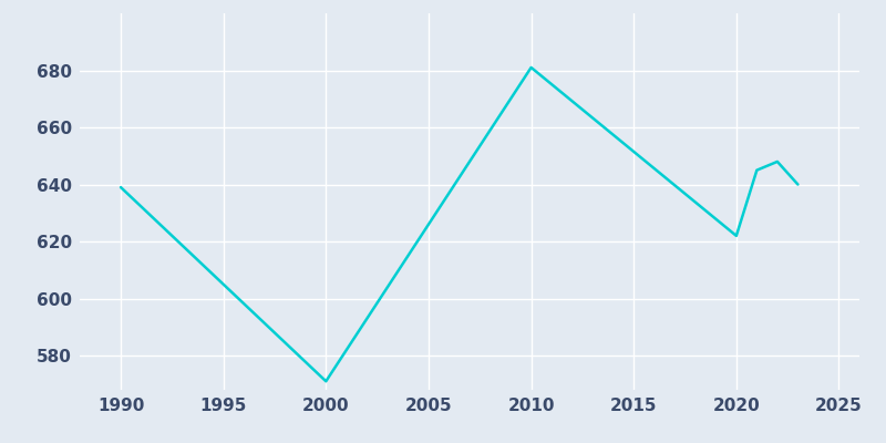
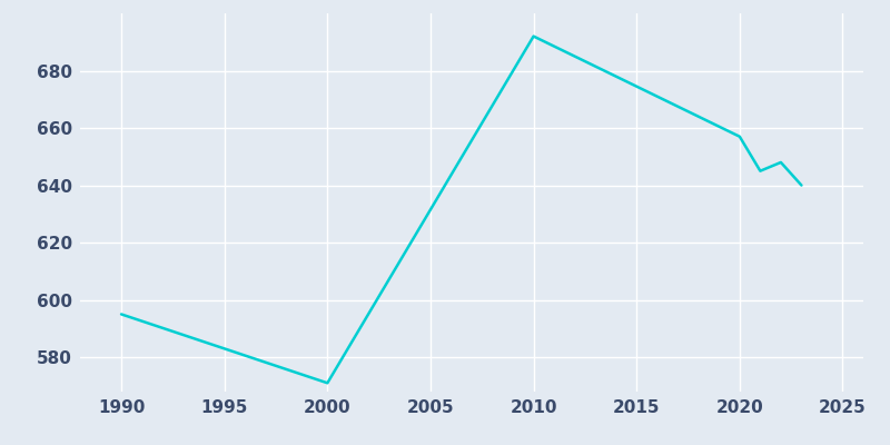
1990: 639 -> 595
2010: 681 -> 692
2020: 622 -> 657
